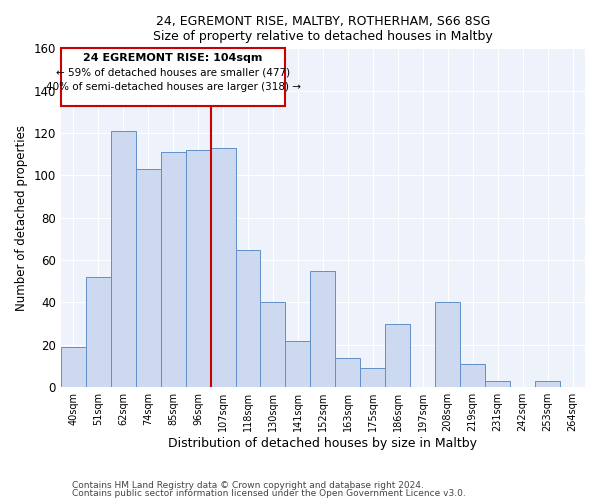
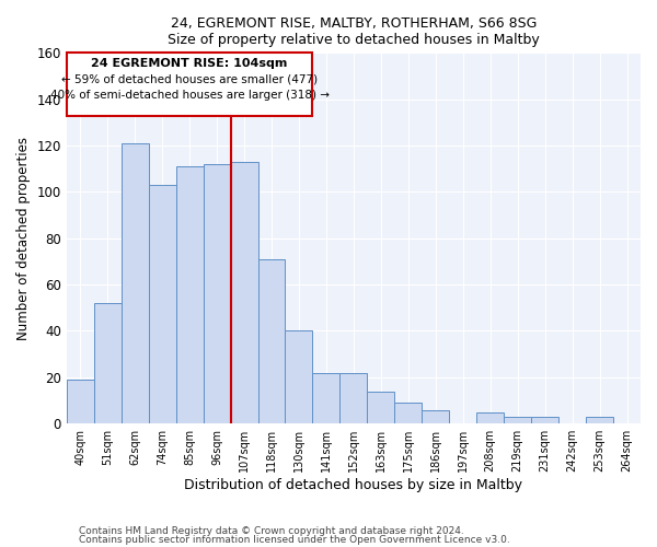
118sqm: 65 -> 71
152sqm: 55 -> 22
186sqm: 30 -> 6
208sqm: 40 -> 5
219sqm: 11 -> 3
